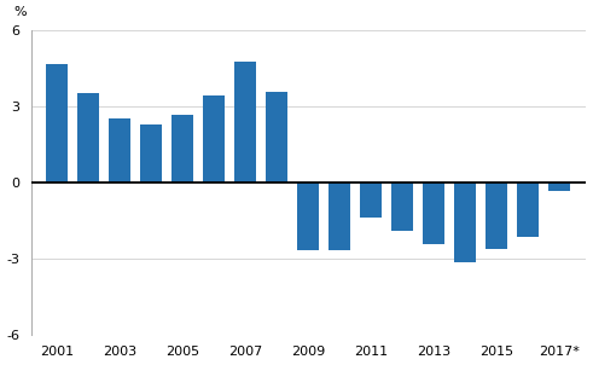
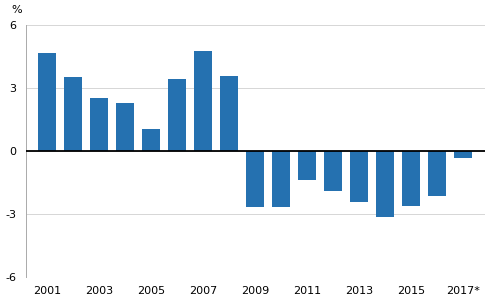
2005: 2.65 -> 1.05
